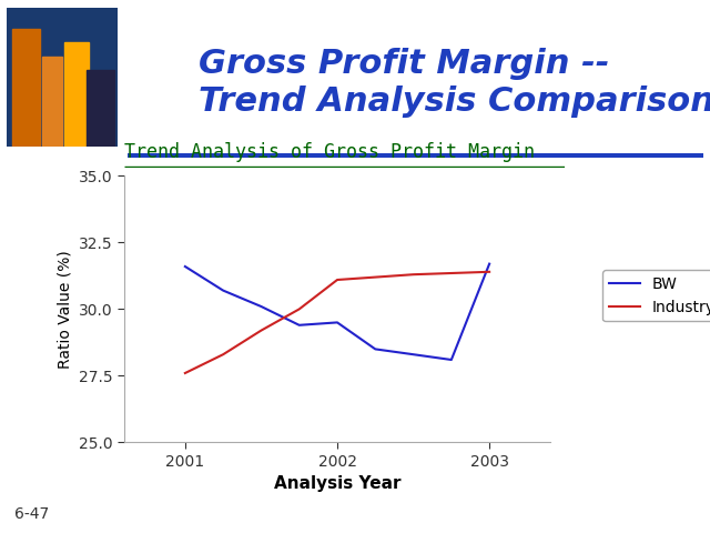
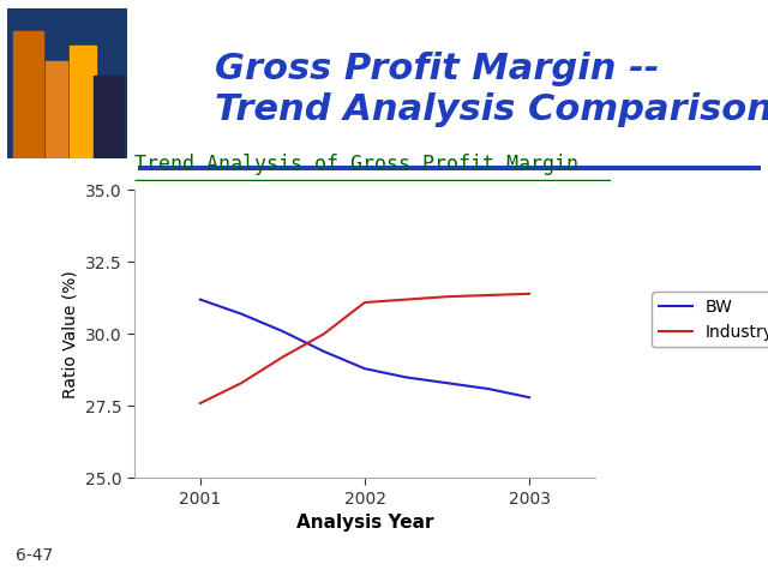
BW/2001: 31.6 -> 31.2
BW/2002: 29.5 -> 28.8
BW/2003: 31.7 -> 27.8
